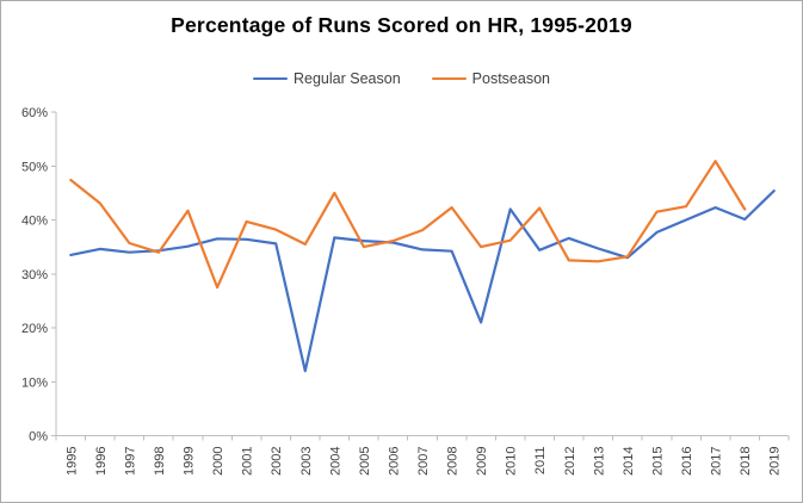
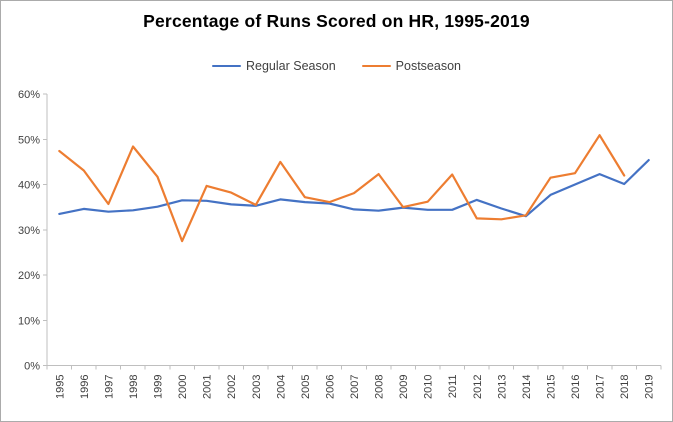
Postseason/1998: 34% -> 48%
Regular Season/2003: 12% -> 35%
Postseason/2005: 35% -> 37%
Regular Season/2009: 21% -> 35%
Regular Season/2010: 42% -> 34%
